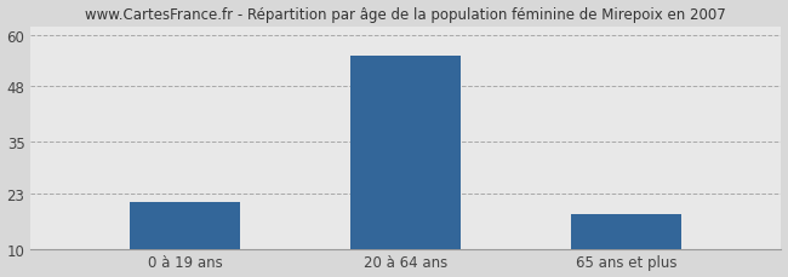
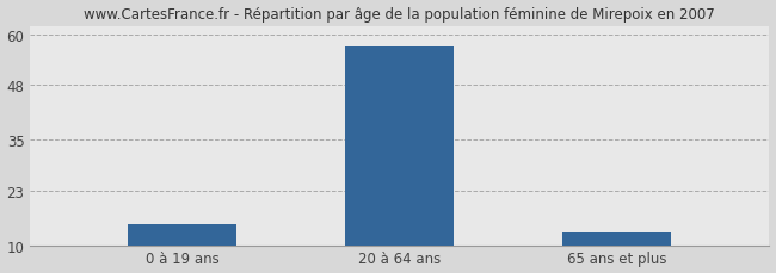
0 à 19 ans: 21 -> 15
20 à 64 ans: 55 -> 57
65 ans et plus: 18 -> 13
